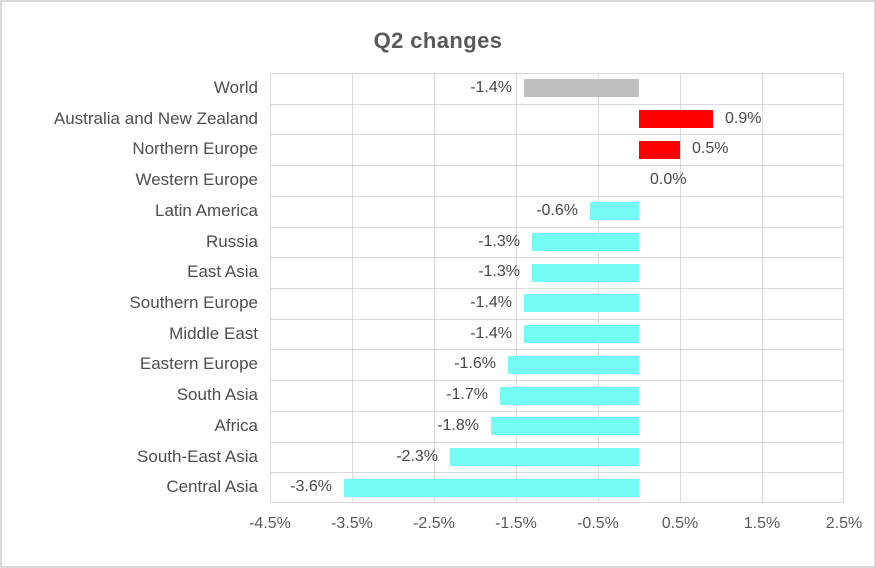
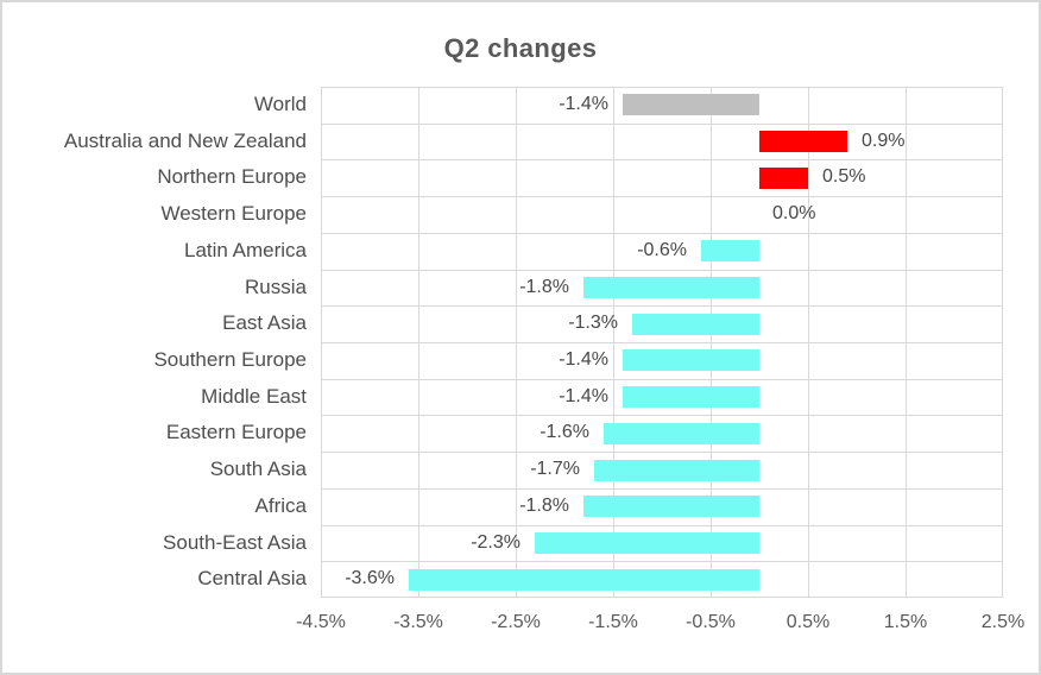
Russia: -1.3% -> -1.8%
